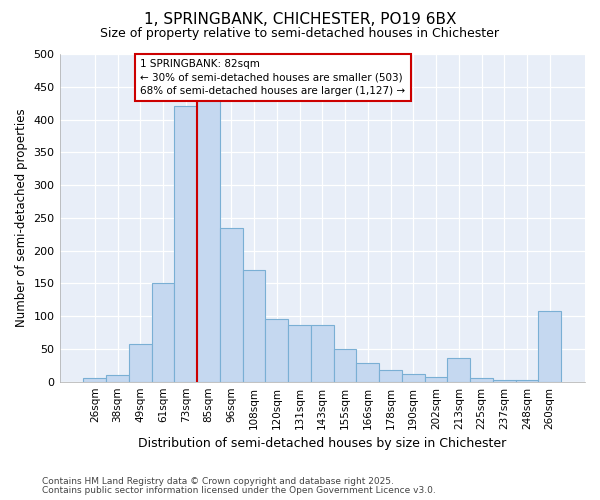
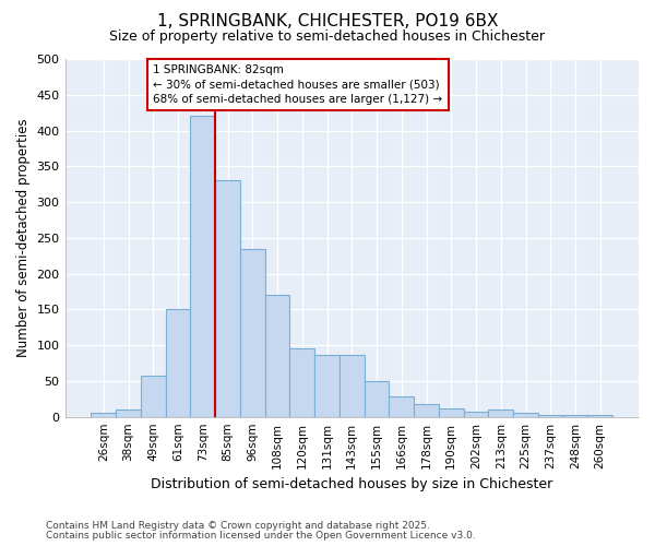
85sqm: 432 -> 330
213sqm: 36 -> 10
260sqm: 108 -> 2
